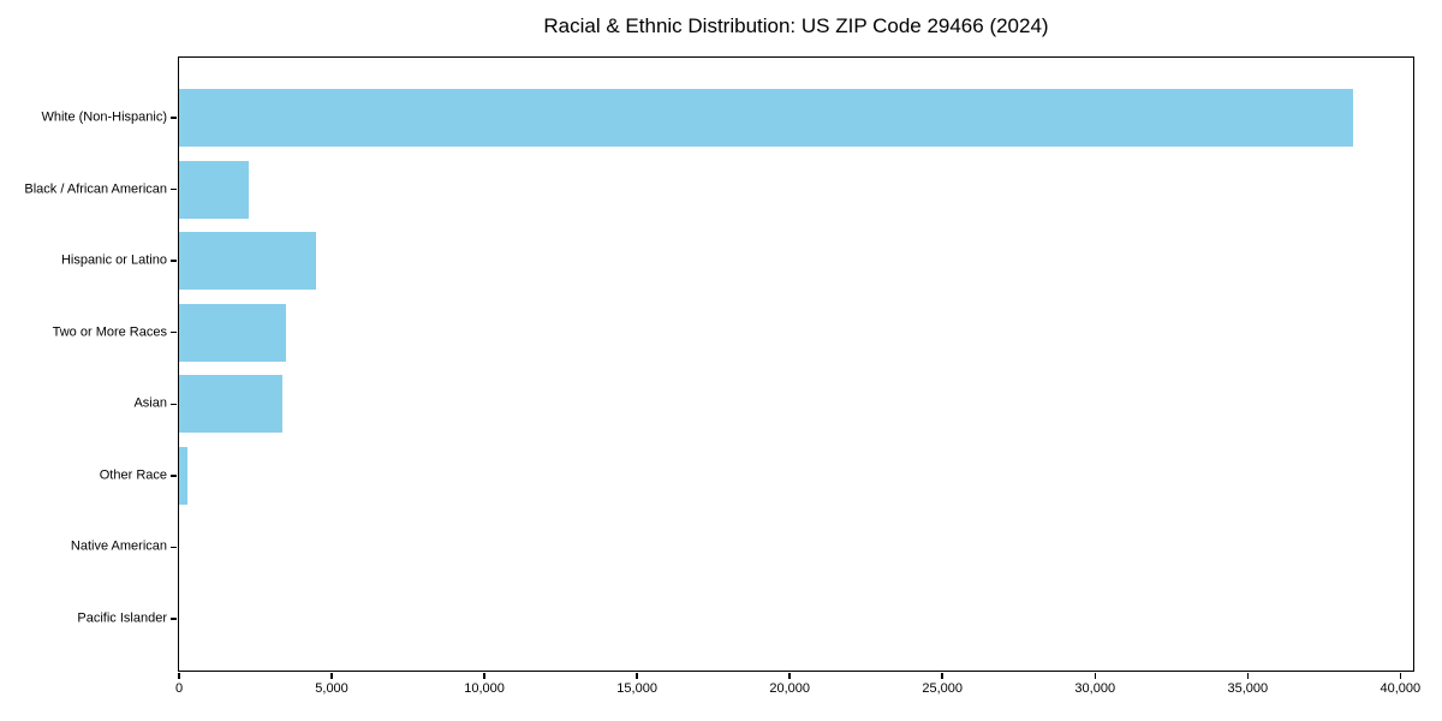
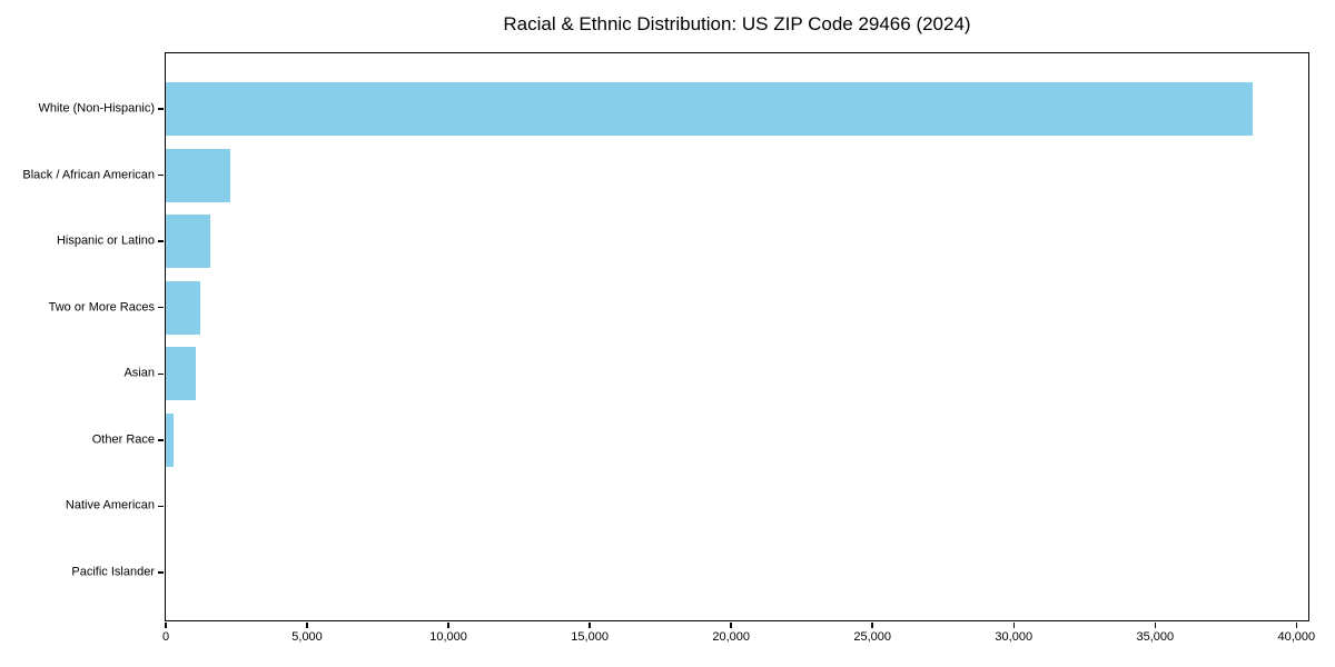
Hispanic or Latino: 4500 -> 1600
Two or More Races: 3500 -> 1200
Asian: 3400 -> 1100
